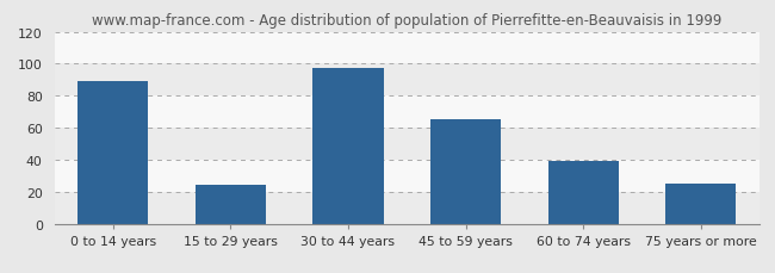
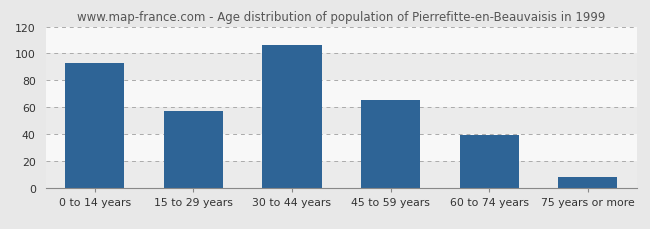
0 to 14 years: 89 -> 93
15 to 29 years: 24 -> 57
30 to 44 years: 97 -> 106
75 years or more: 25 -> 8
